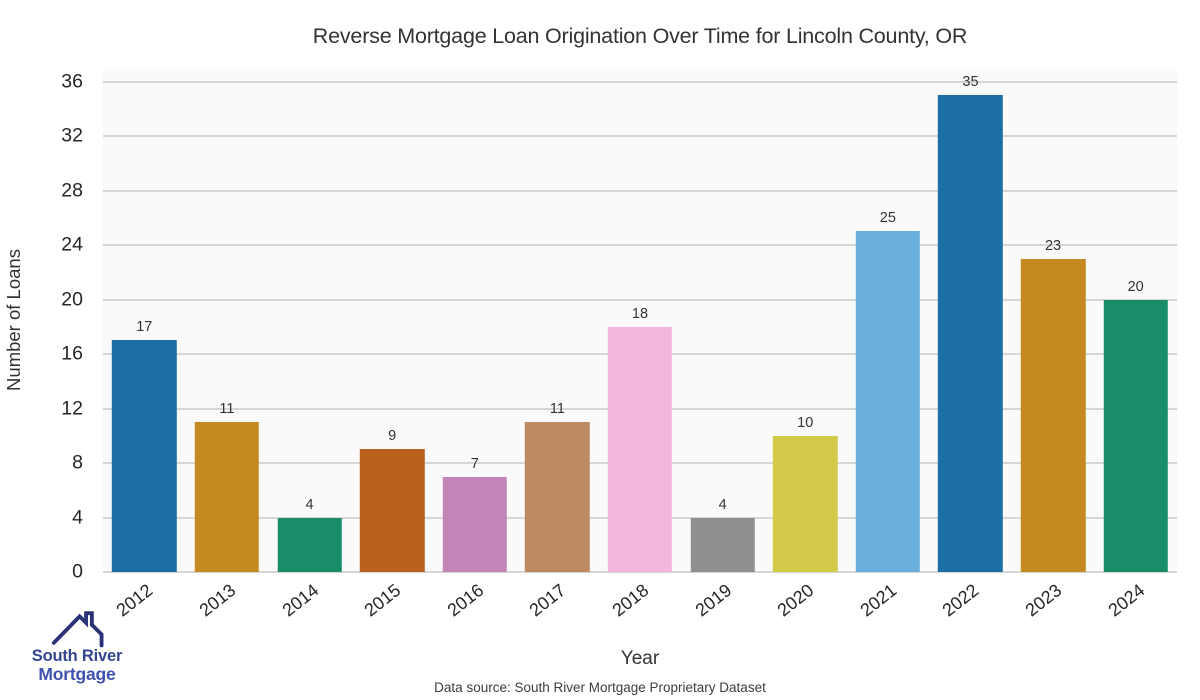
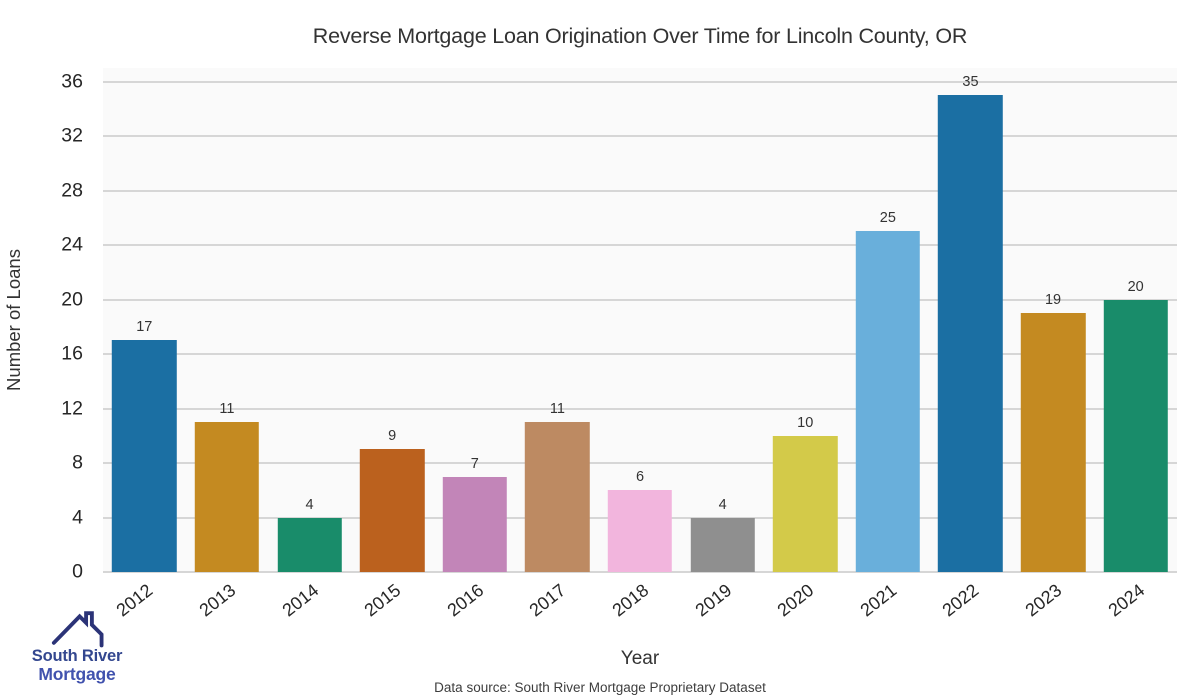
2018: 18 -> 6
2023: 23 -> 19
